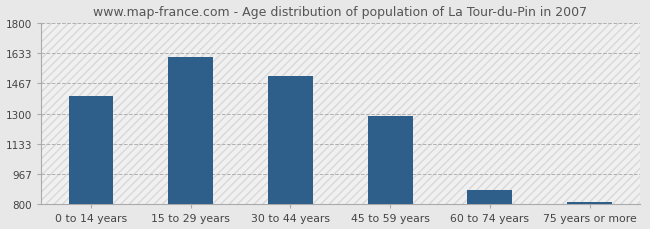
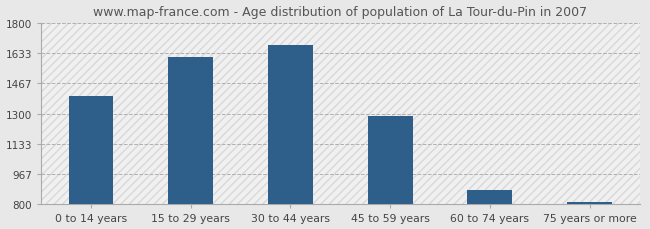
30 to 44 years: 1510 -> 1680
